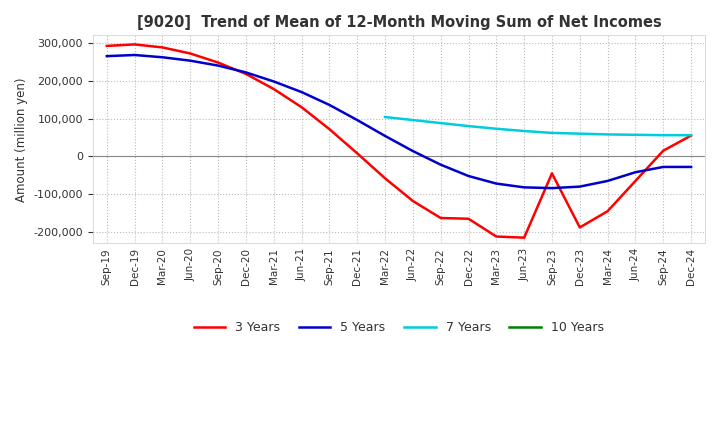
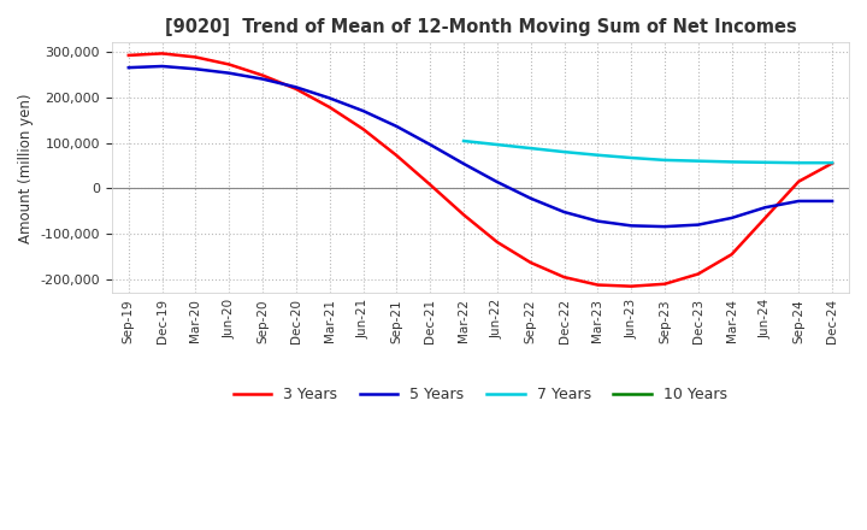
3 Years/Dec-22: -165,000 -> -195,000
3 Years/Sep-23: -45,000 -> -210,000
